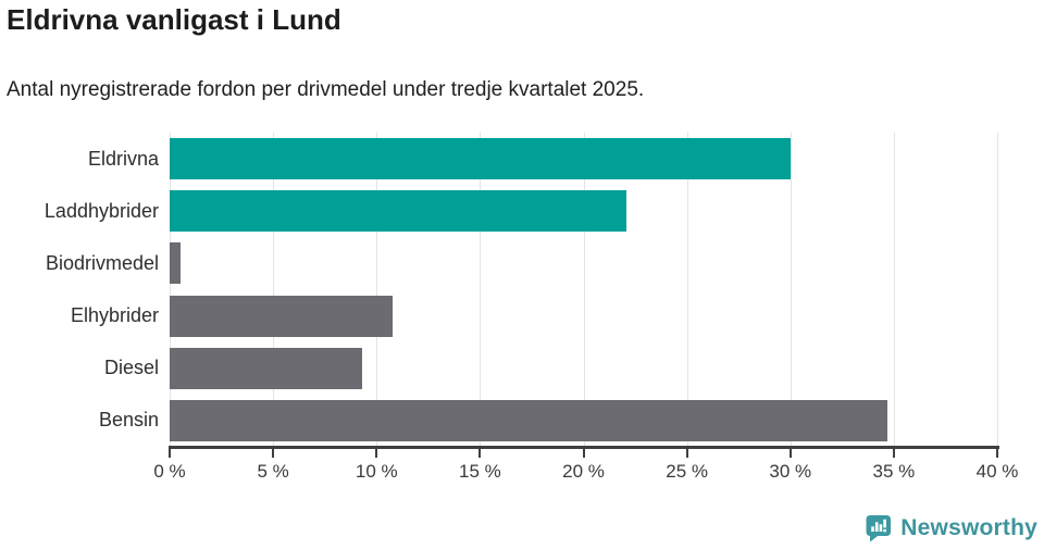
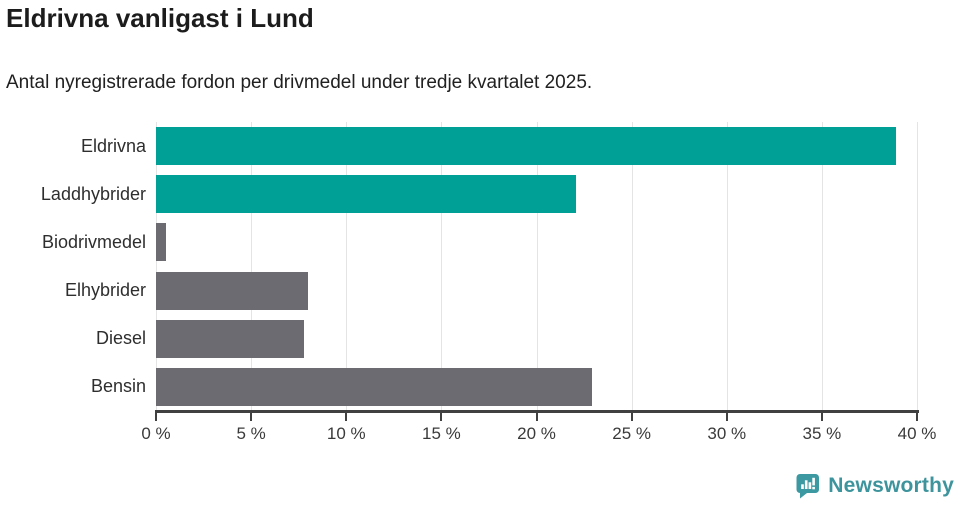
Eldrivna: 30.0% -> 38.9%
Elhybrider: 10.8% -> 8.0%
Diesel: 9.3% -> 7.8%
Bensin: 34.7% -> 22.9%
